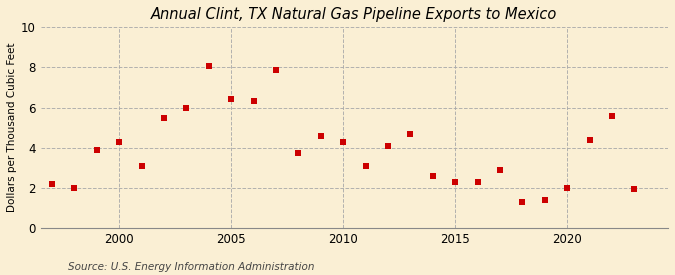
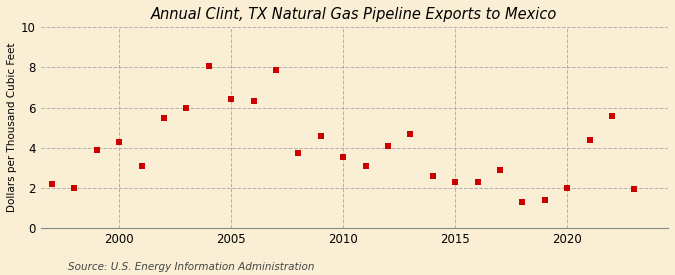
2010: 4.30 -> 3.55
